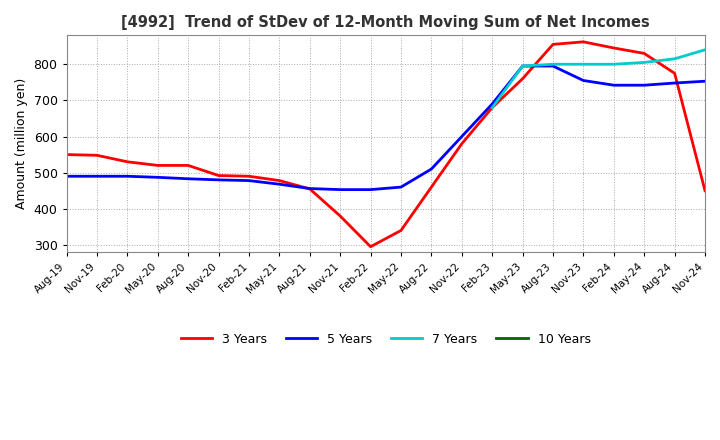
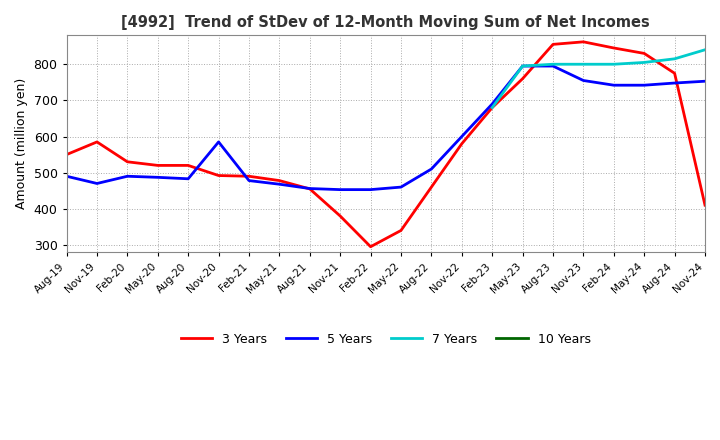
3 Years/Nov-19: 548 -> 585
5 Years/Nov-19: 490 -> 470
5 Years/Nov-20: 480 -> 585
3 Years/Nov-24: 450 -> 410
